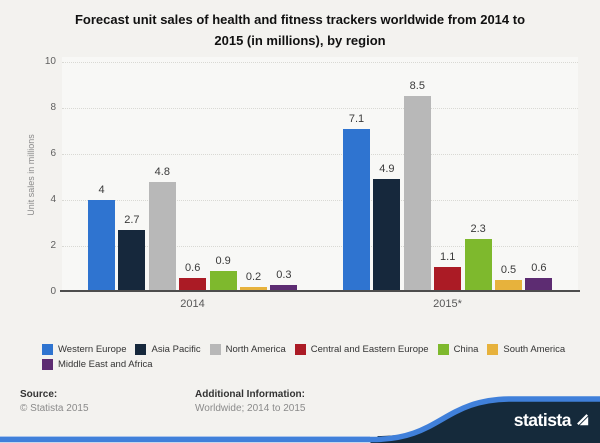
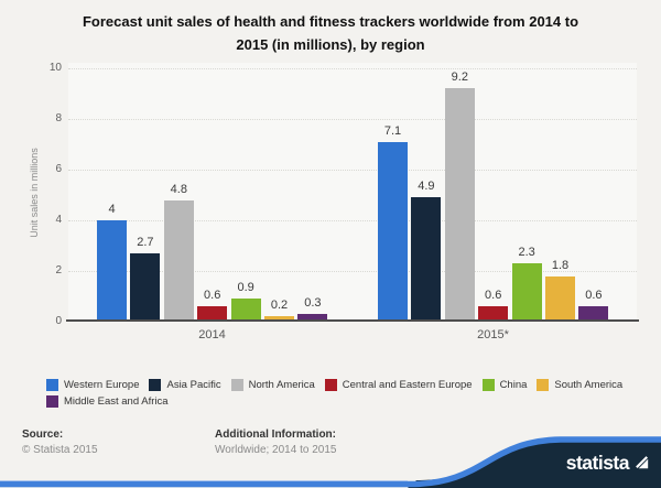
North America/2015*: 8.5 -> 9.2
Central and Eastern Europe/2015*: 1.1 -> 0.6
South America/2015*: 0.5 -> 1.8
